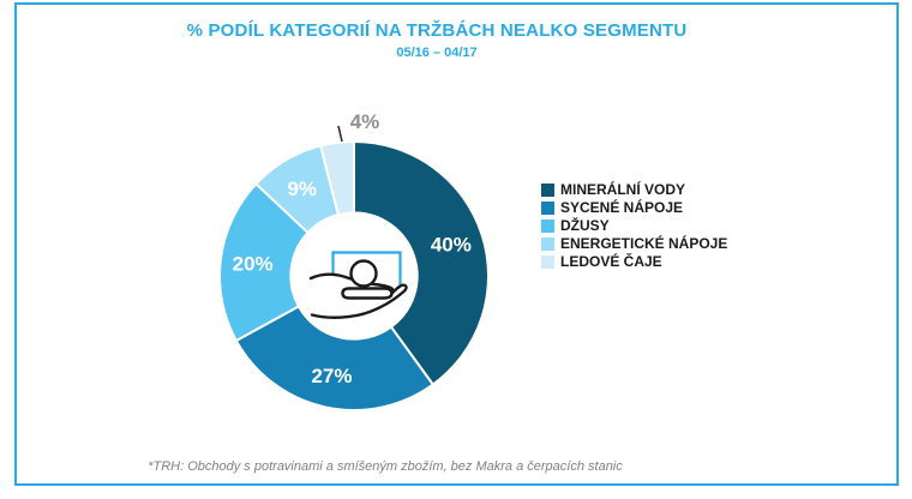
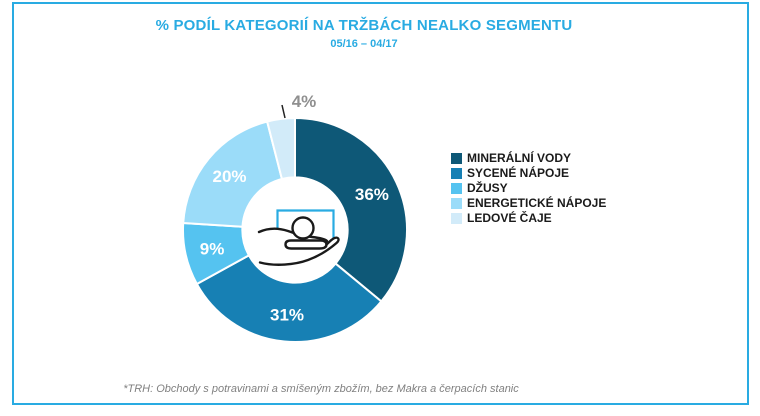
MINERÁLNÍ VODY: 40% -> 36%
SYCENÉ NÁPOJE: 27% -> 31%
DŽUSY: 20% -> 9%
ENERGETICKÉ NÁPOJE: 9% -> 20%
